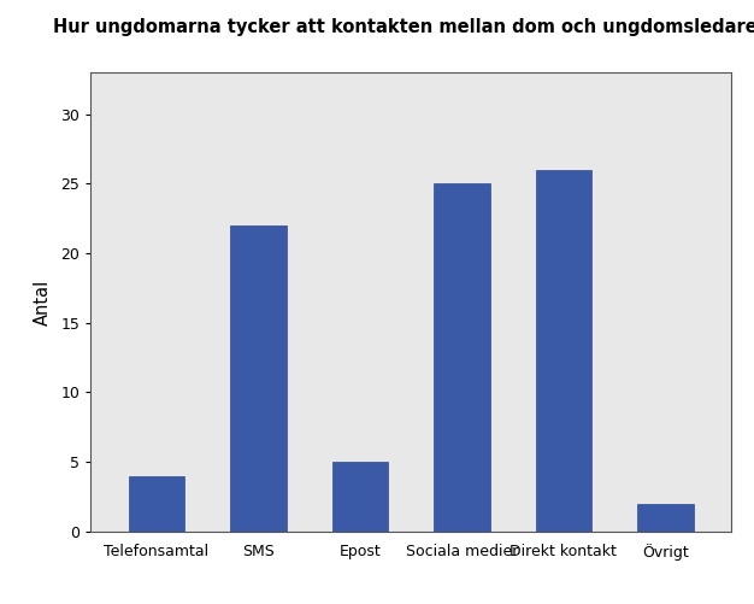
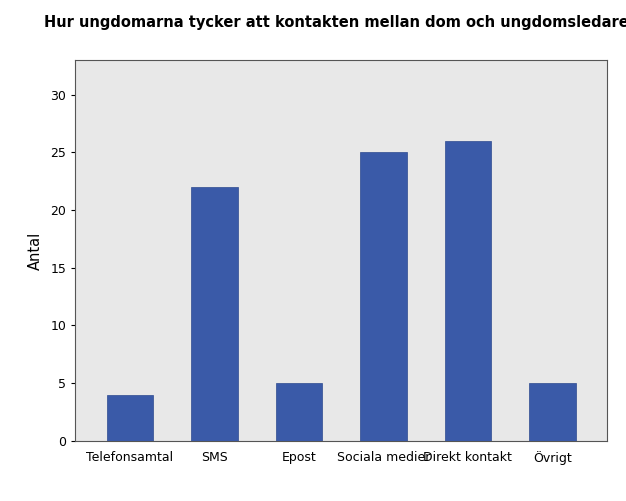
Övrigt: 2 -> 5
